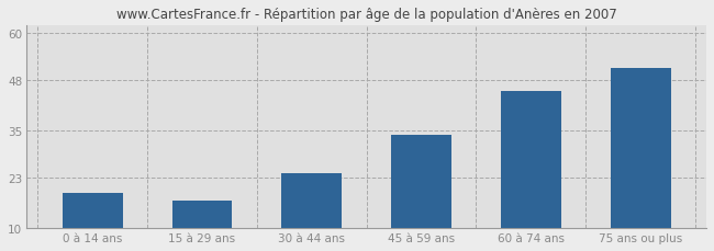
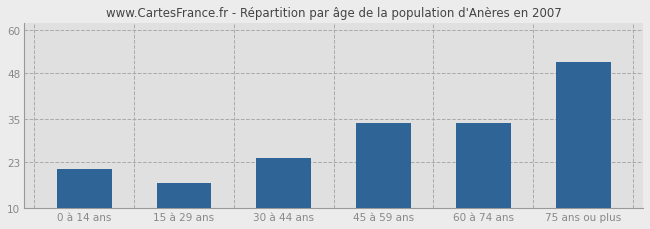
0 à 14 ans: 19 -> 21
60 à 74 ans: 45 -> 34
